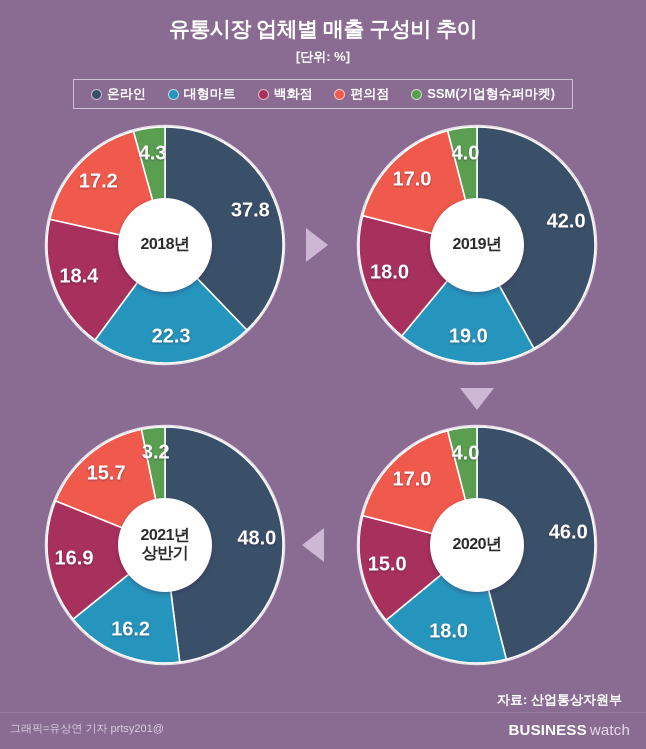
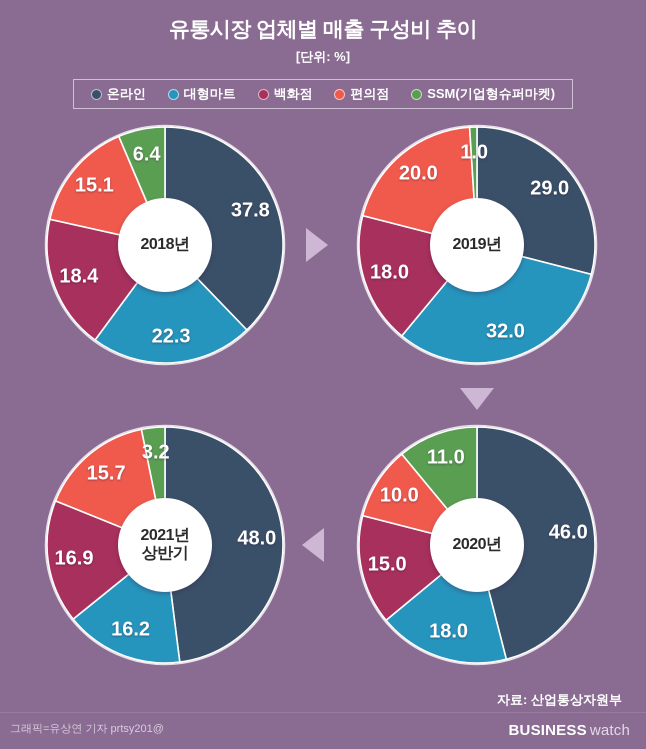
2018년/편의점: 17.2 -> 15.1
2018년/SSM(기업형슈퍼마켓): 4.3 -> 6.4
2019년/온라인: 42.0 -> 29.0
2019년/대형마트: 19.0 -> 32.0
2019년/편의점: 17.0 -> 20.0
2019년/SSM(기업형슈퍼마켓): 4.0 -> 1.0
2020년/편의점: 17.0 -> 10.0
2020년/SSM(기업형슈퍼마켓): 4.0 -> 11.0
